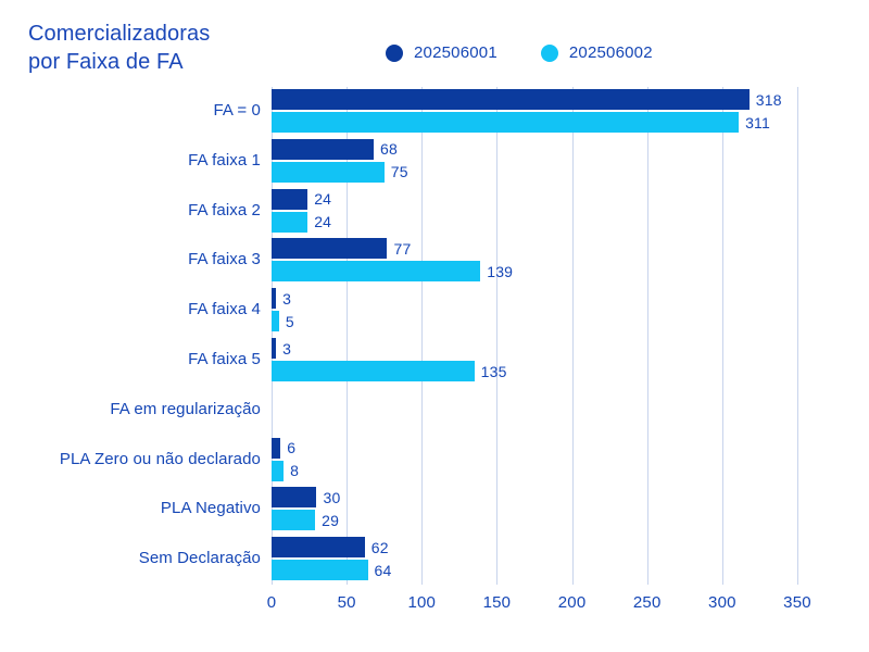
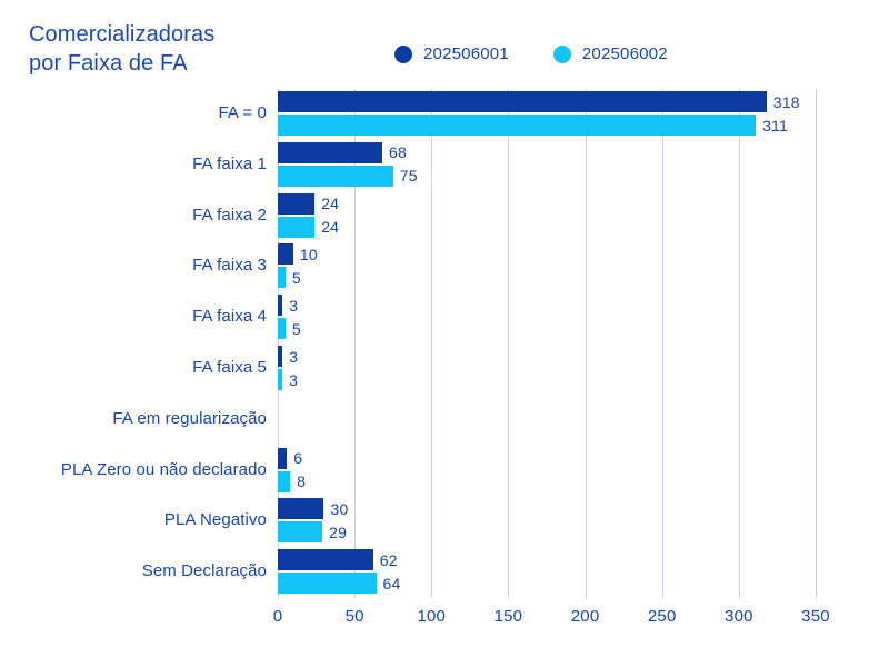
202506001/FA faixa 3: 77 -> 10
202506002/FA faixa 3: 139 -> 5
202506002/FA faixa 5: 135 -> 3
